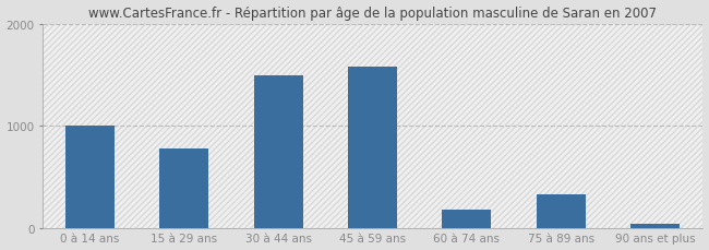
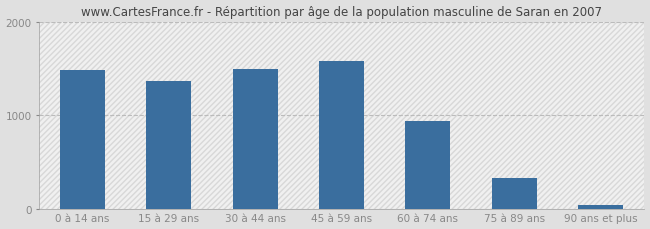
0 à 14 ans: 1000 -> 1480
15 à 29 ans: 780 -> 1370
60 à 74 ans: 180 -> 940
